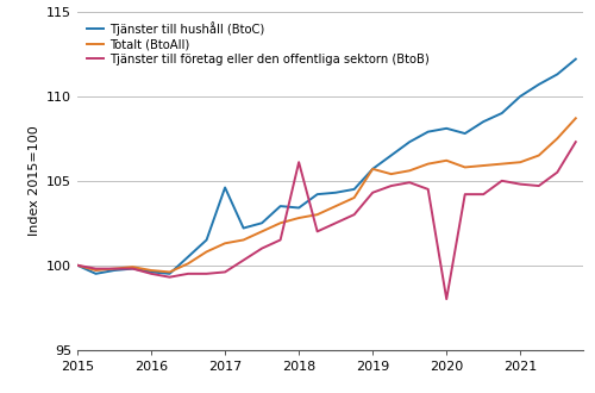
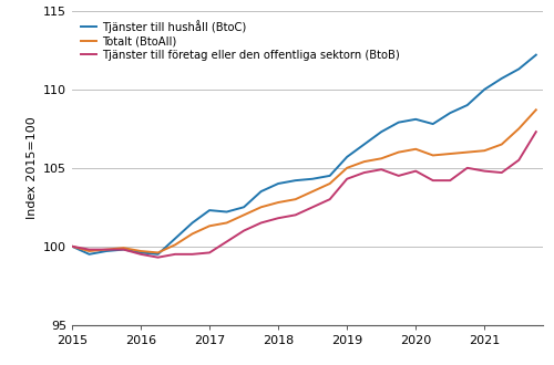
Tjänster till hushåll (BtoC)/2017: 104.6 -> 102.3
Tjänster till hushåll (BtoC)/2018: 103.4 -> 104.0
Tjänster till företag eller den offentliga sektorn (BtoB)/2018: 106.1 -> 101.8
Totalt (BtoAll)/2019: 105.7 -> 105.0
Tjänster till företag eller den offentliga sektorn (BtoB)/2020: 98.0 -> 104.8
